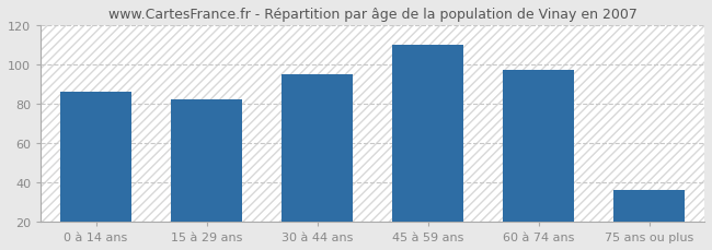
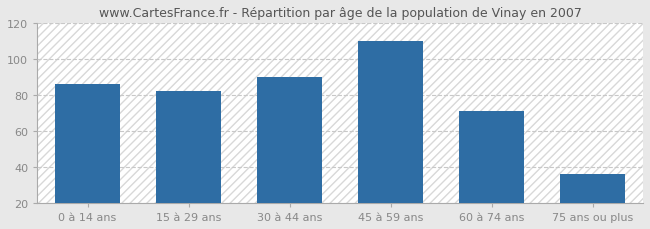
30 à 44 ans: 95 -> 90
60 à 74 ans: 97 -> 71
